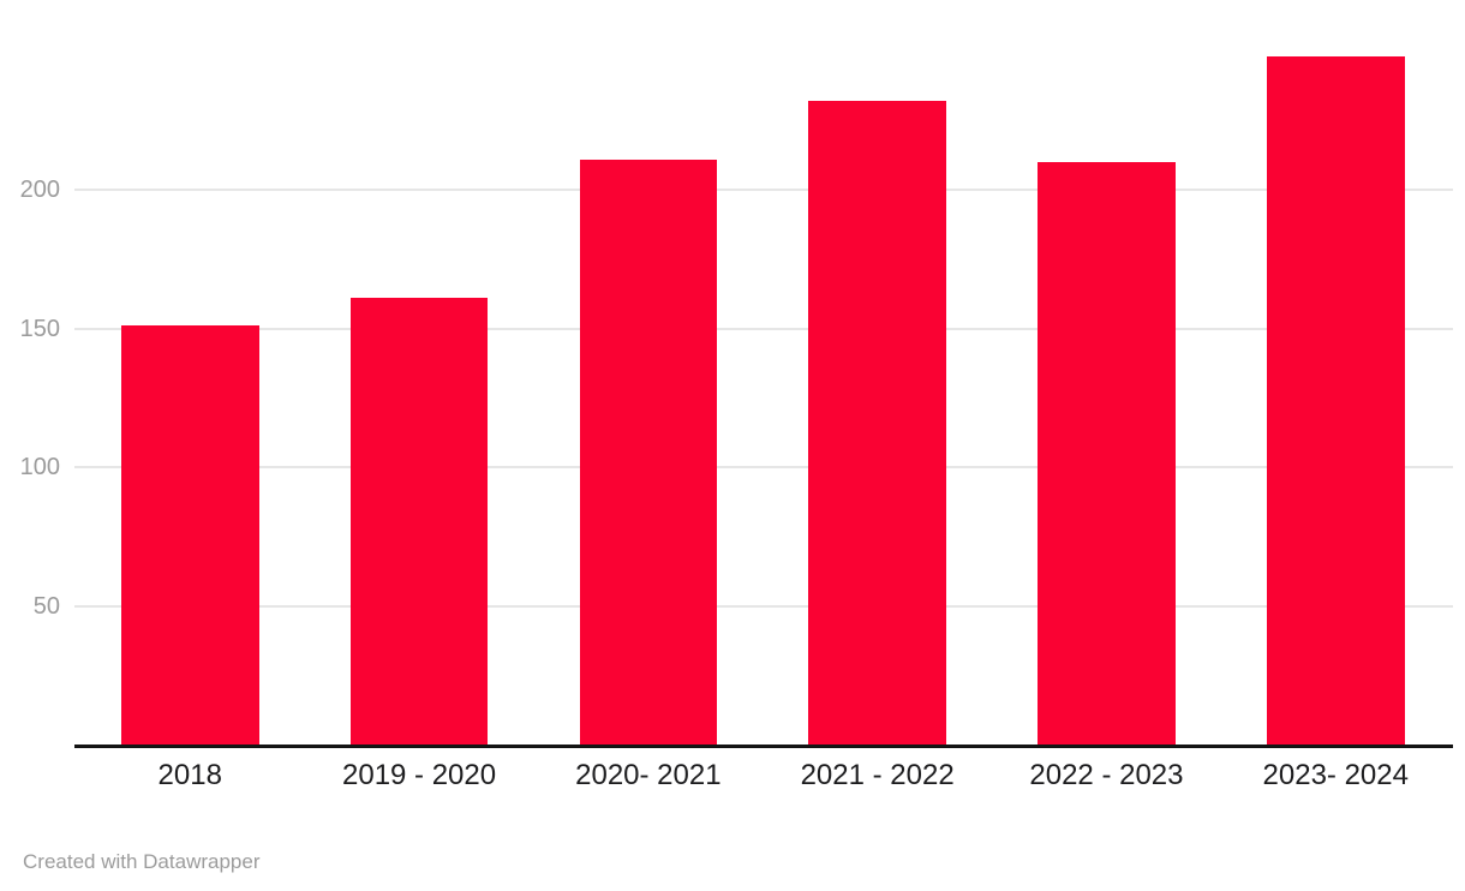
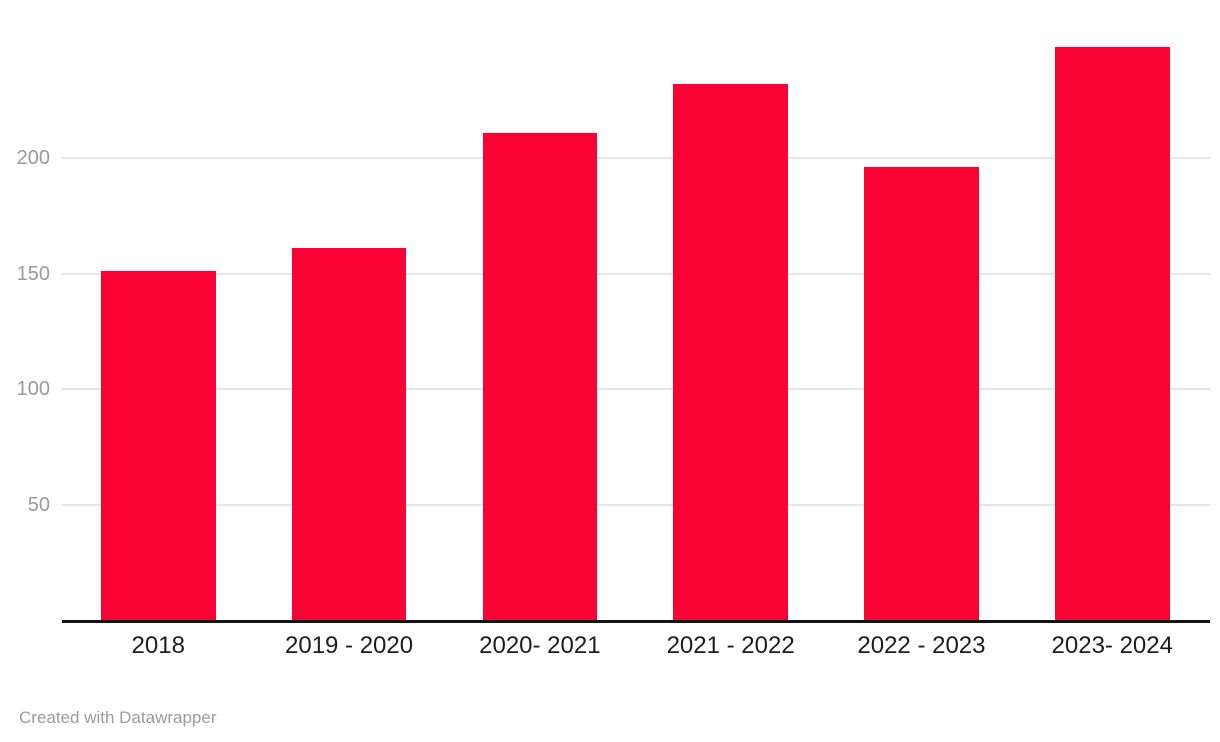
2022 - 2023: 210 -> 196
